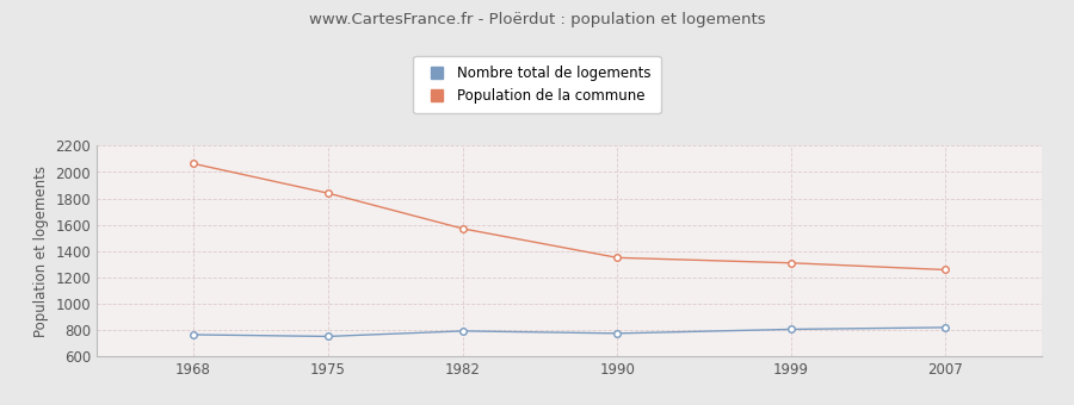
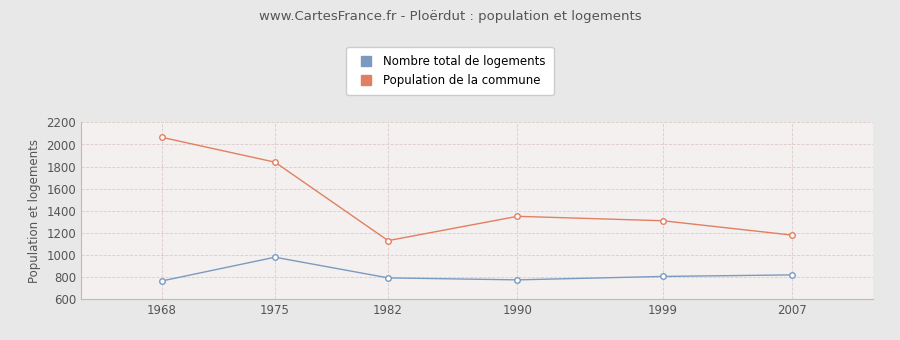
Nombre total de logements/1975: 750 -> 980
Population de la commune/1982: 1570 -> 1130
Population de la commune/2007: 1260 -> 1180
